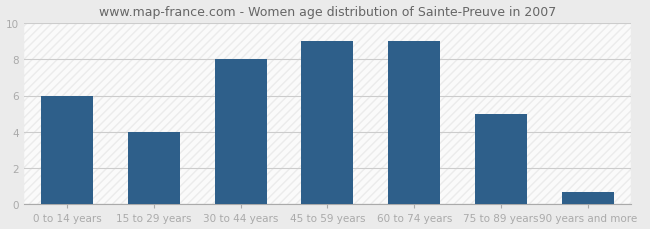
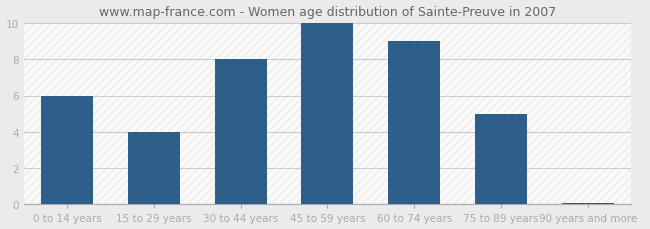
45 to 59 years: 9.0 -> 10.0
90 years and more: 0.7 -> 0.1
